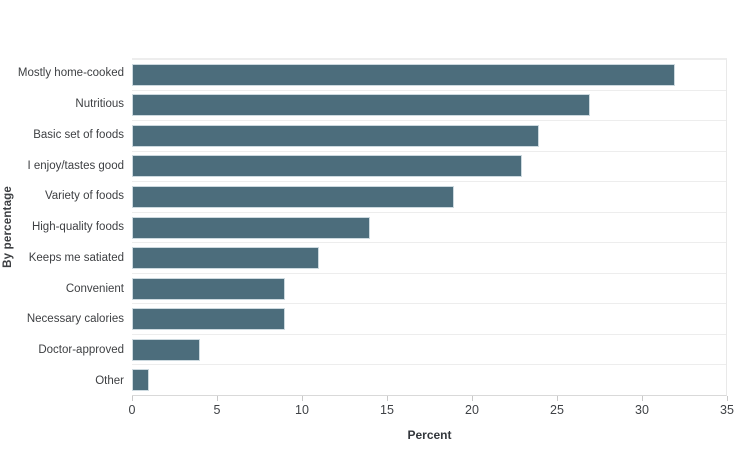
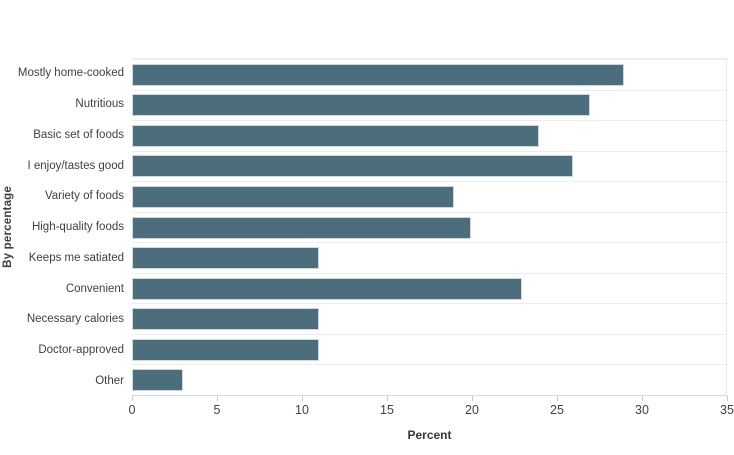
Mostly home-cooked: 32 -> 29
I enjoy/tastes good: 23 -> 26
High-quality foods: 14 -> 20
Convenient: 9 -> 23
Necessary calories: 9 -> 11
Doctor-approved: 4 -> 11
Other: 1 -> 3
